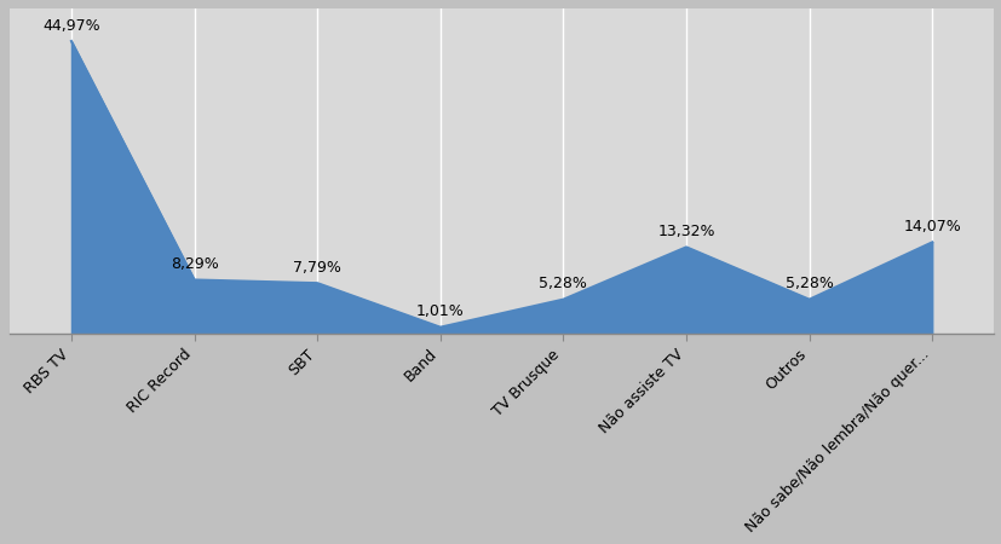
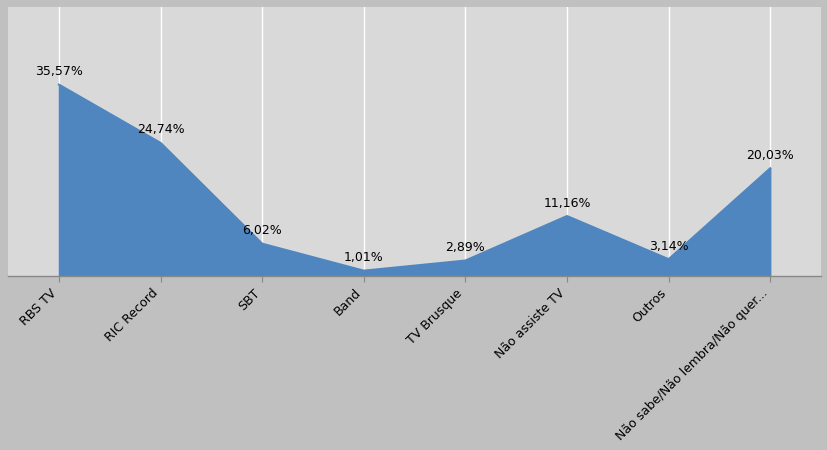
RBS TV: 44,97% -> 35,57%
RIC Record: 8,29% -> 24,74%
SBT: 7,79% -> 6,02%
TV Brusque: 5,28% -> 2,89%
Não assiste TV: 13,32% -> 11,16%
Outros: 5,28% -> 3,14%
Não sabe/Não lembra/Não quer...: 14,07% -> 20,03%
